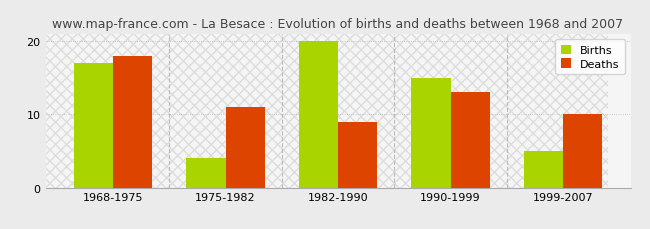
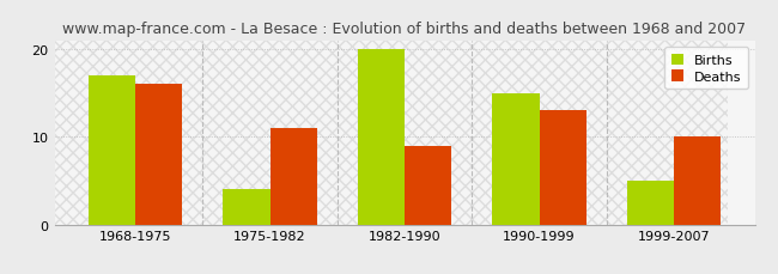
Deaths/1968-1975: 18 -> 16
